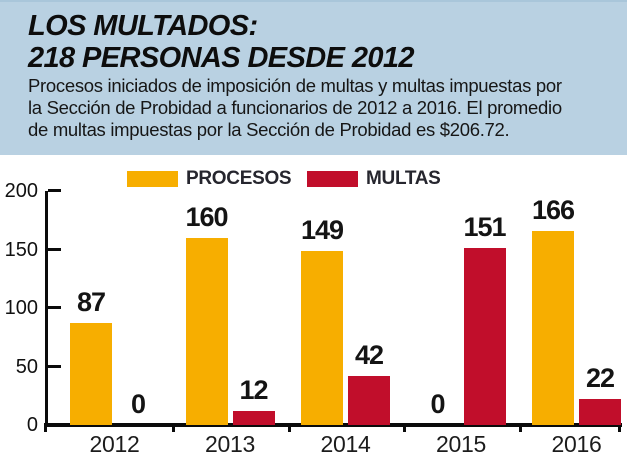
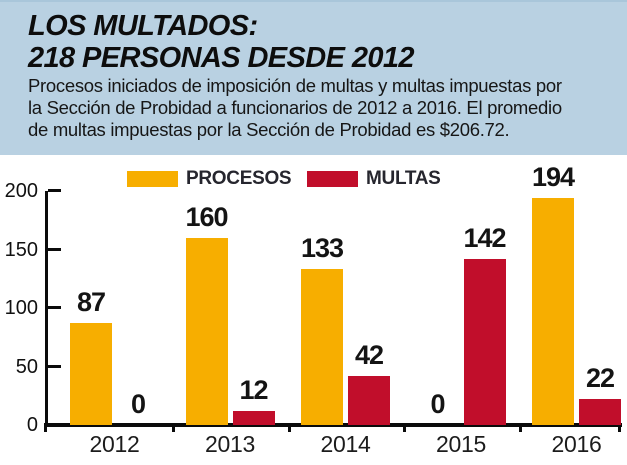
PROCESOS/2014: 149 -> 133
MULTAS/2015: 151 -> 142
PROCESOS/2016: 166 -> 194
